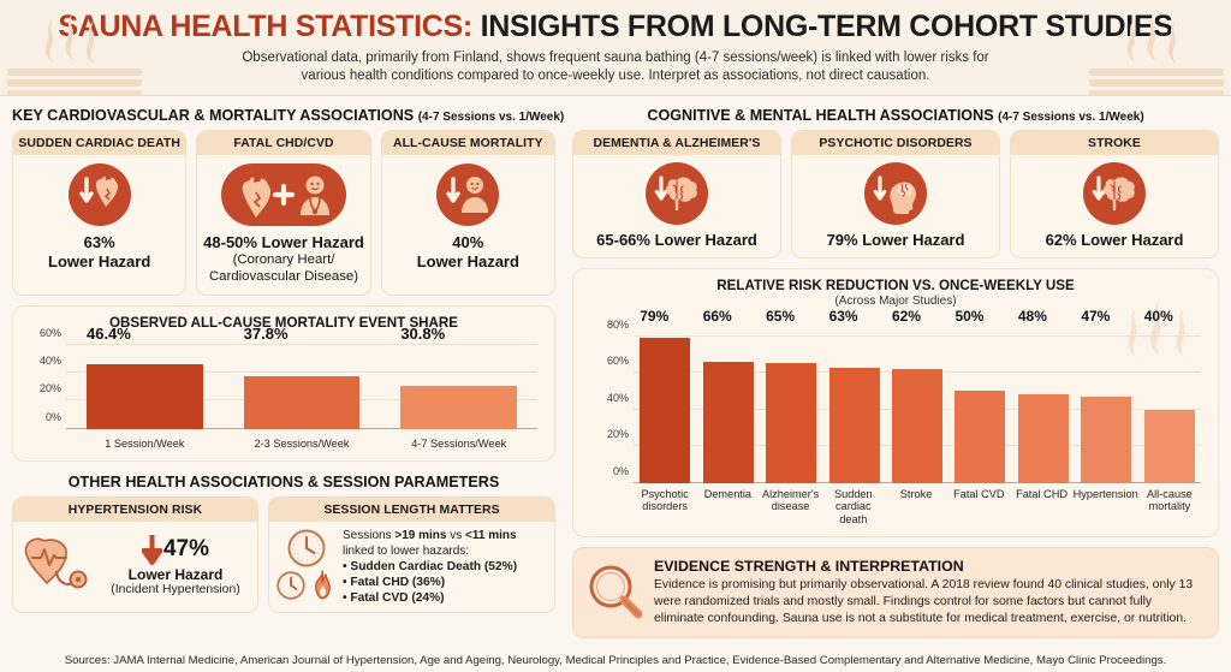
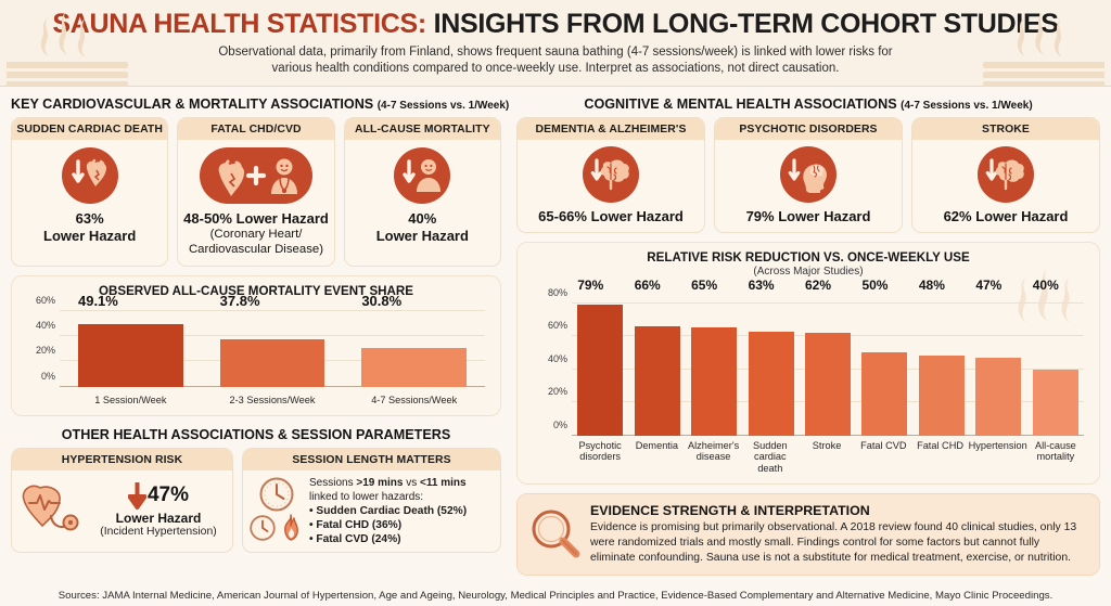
OBSERVED ALL-CAUSE MORTALITY EVENT SHARE/1 Session/Week: 46.4% -> 49.1%
